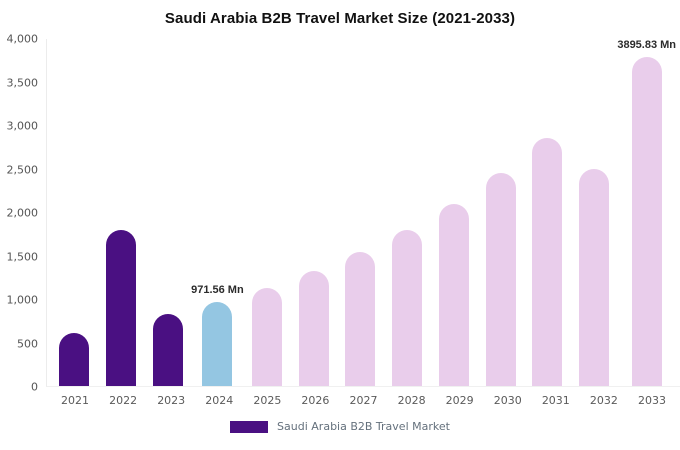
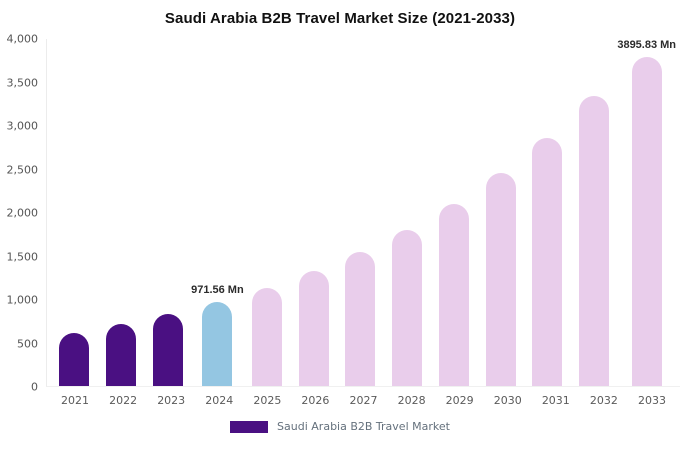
2022: 1800 -> 700
2032: 2500 -> 3300
